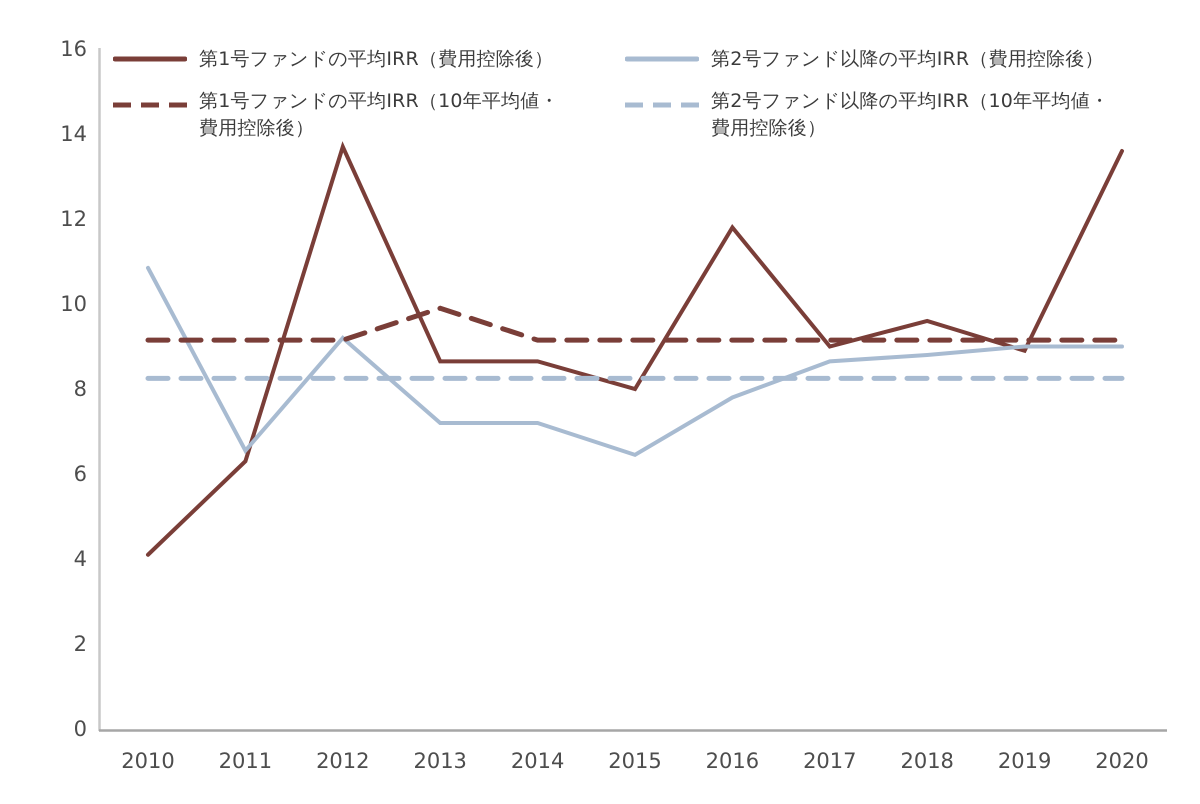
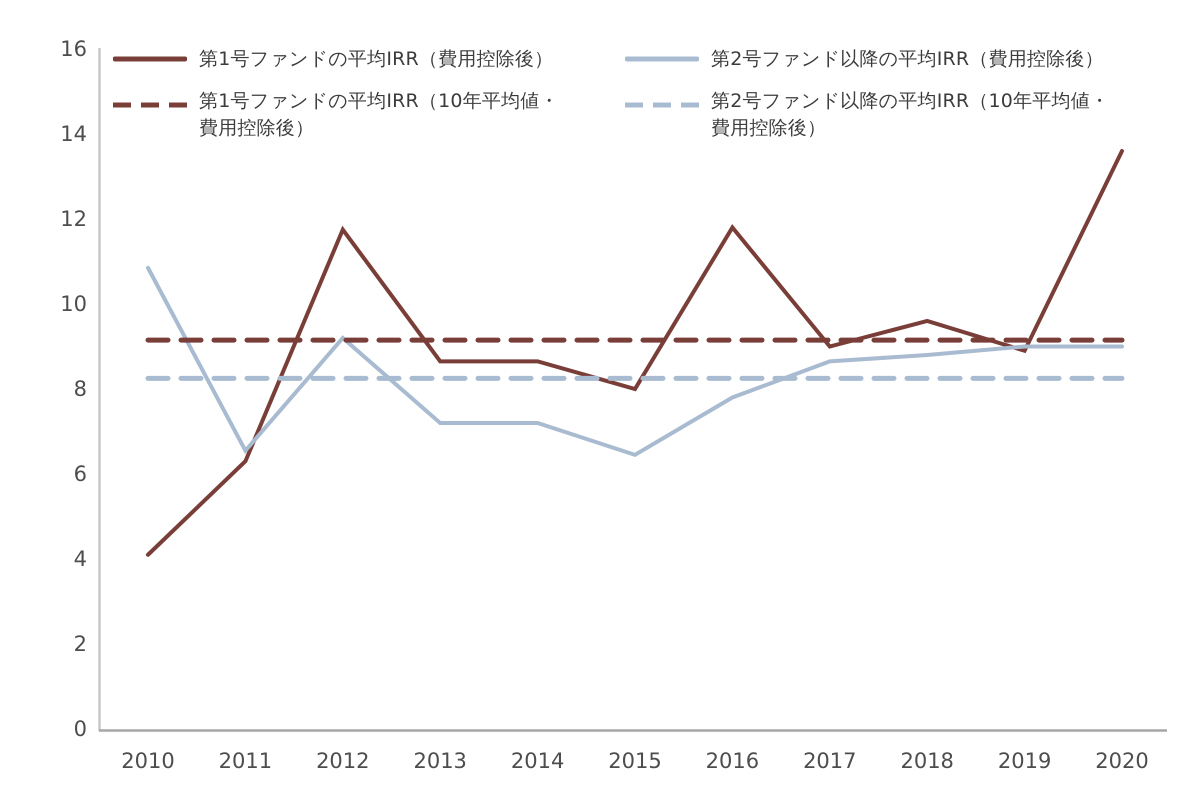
第1号ファンドの平均IRR（費用控除後）/2012: 13.7 -> 11.8
第1号ファンドの平均IRR（10年平均値・費用控除後）/2013: 9.9 -> 9.2
